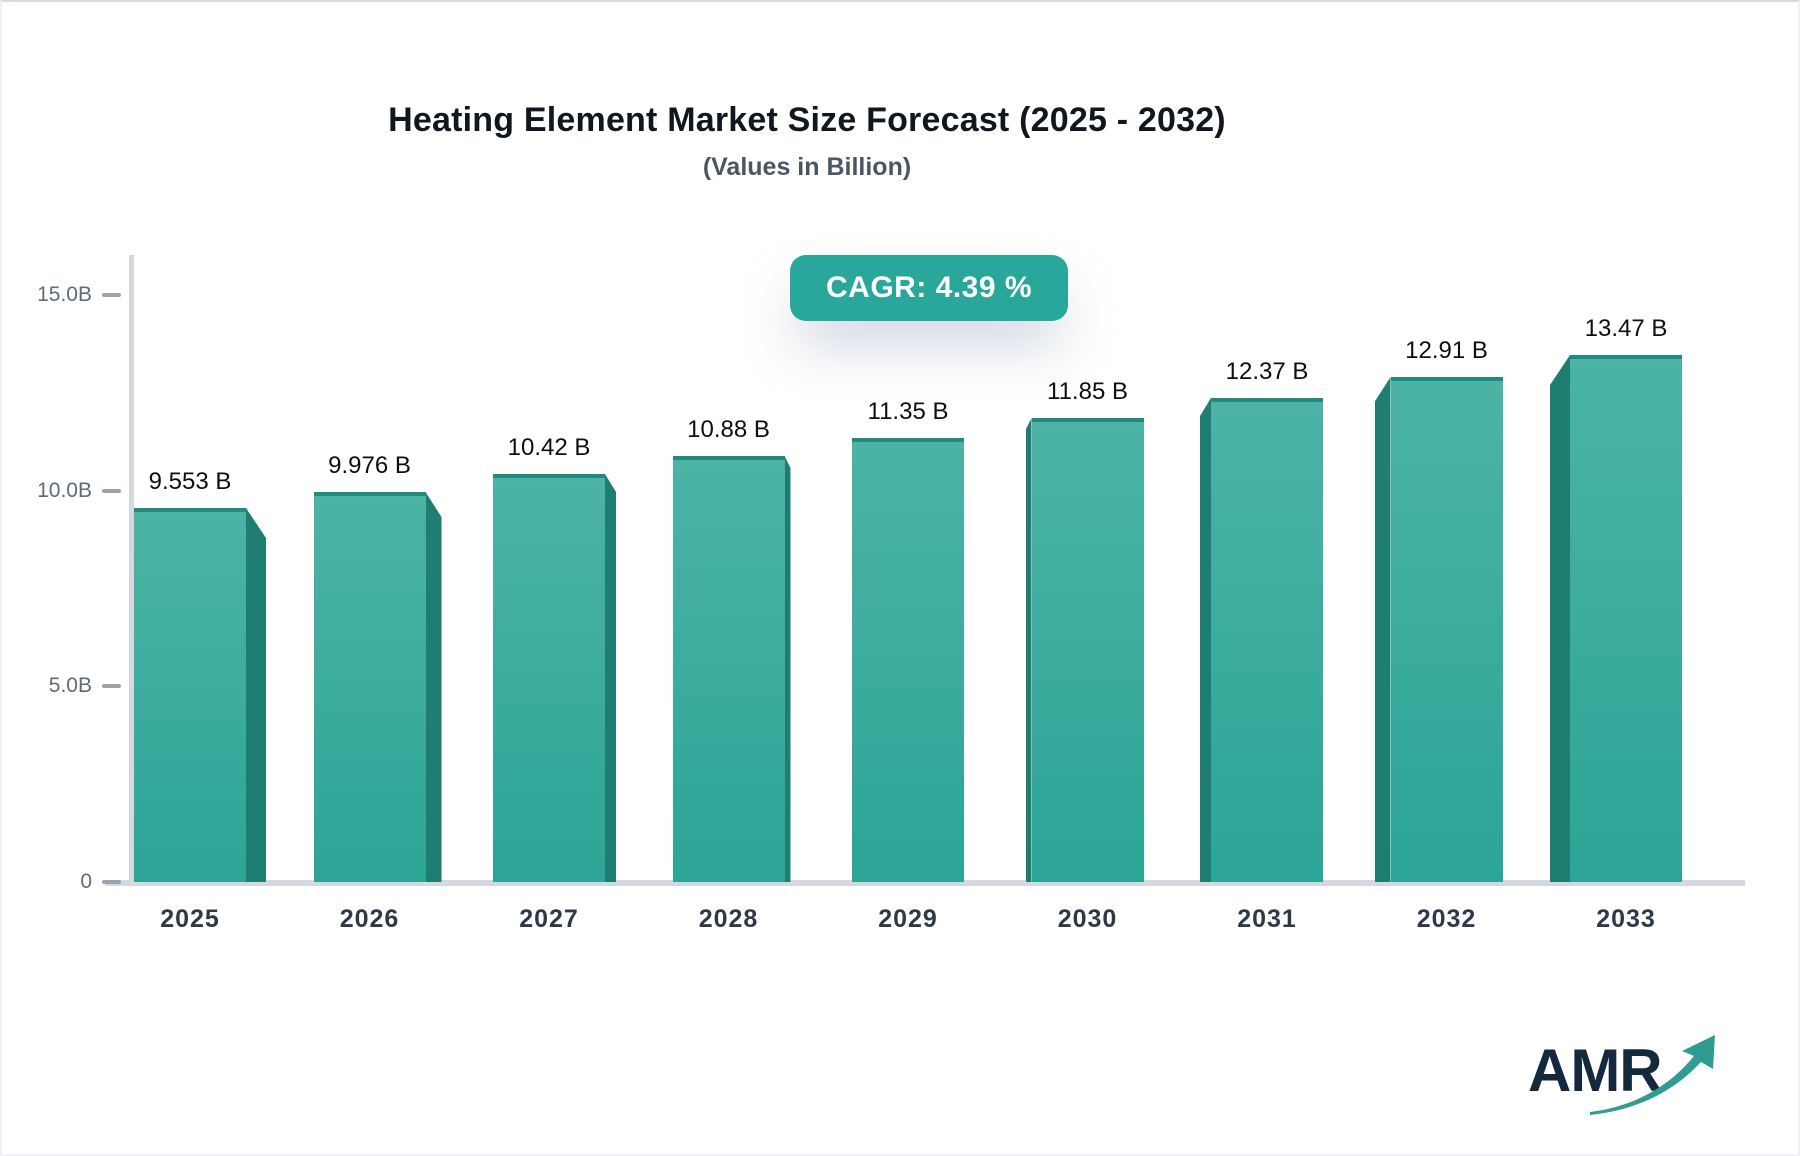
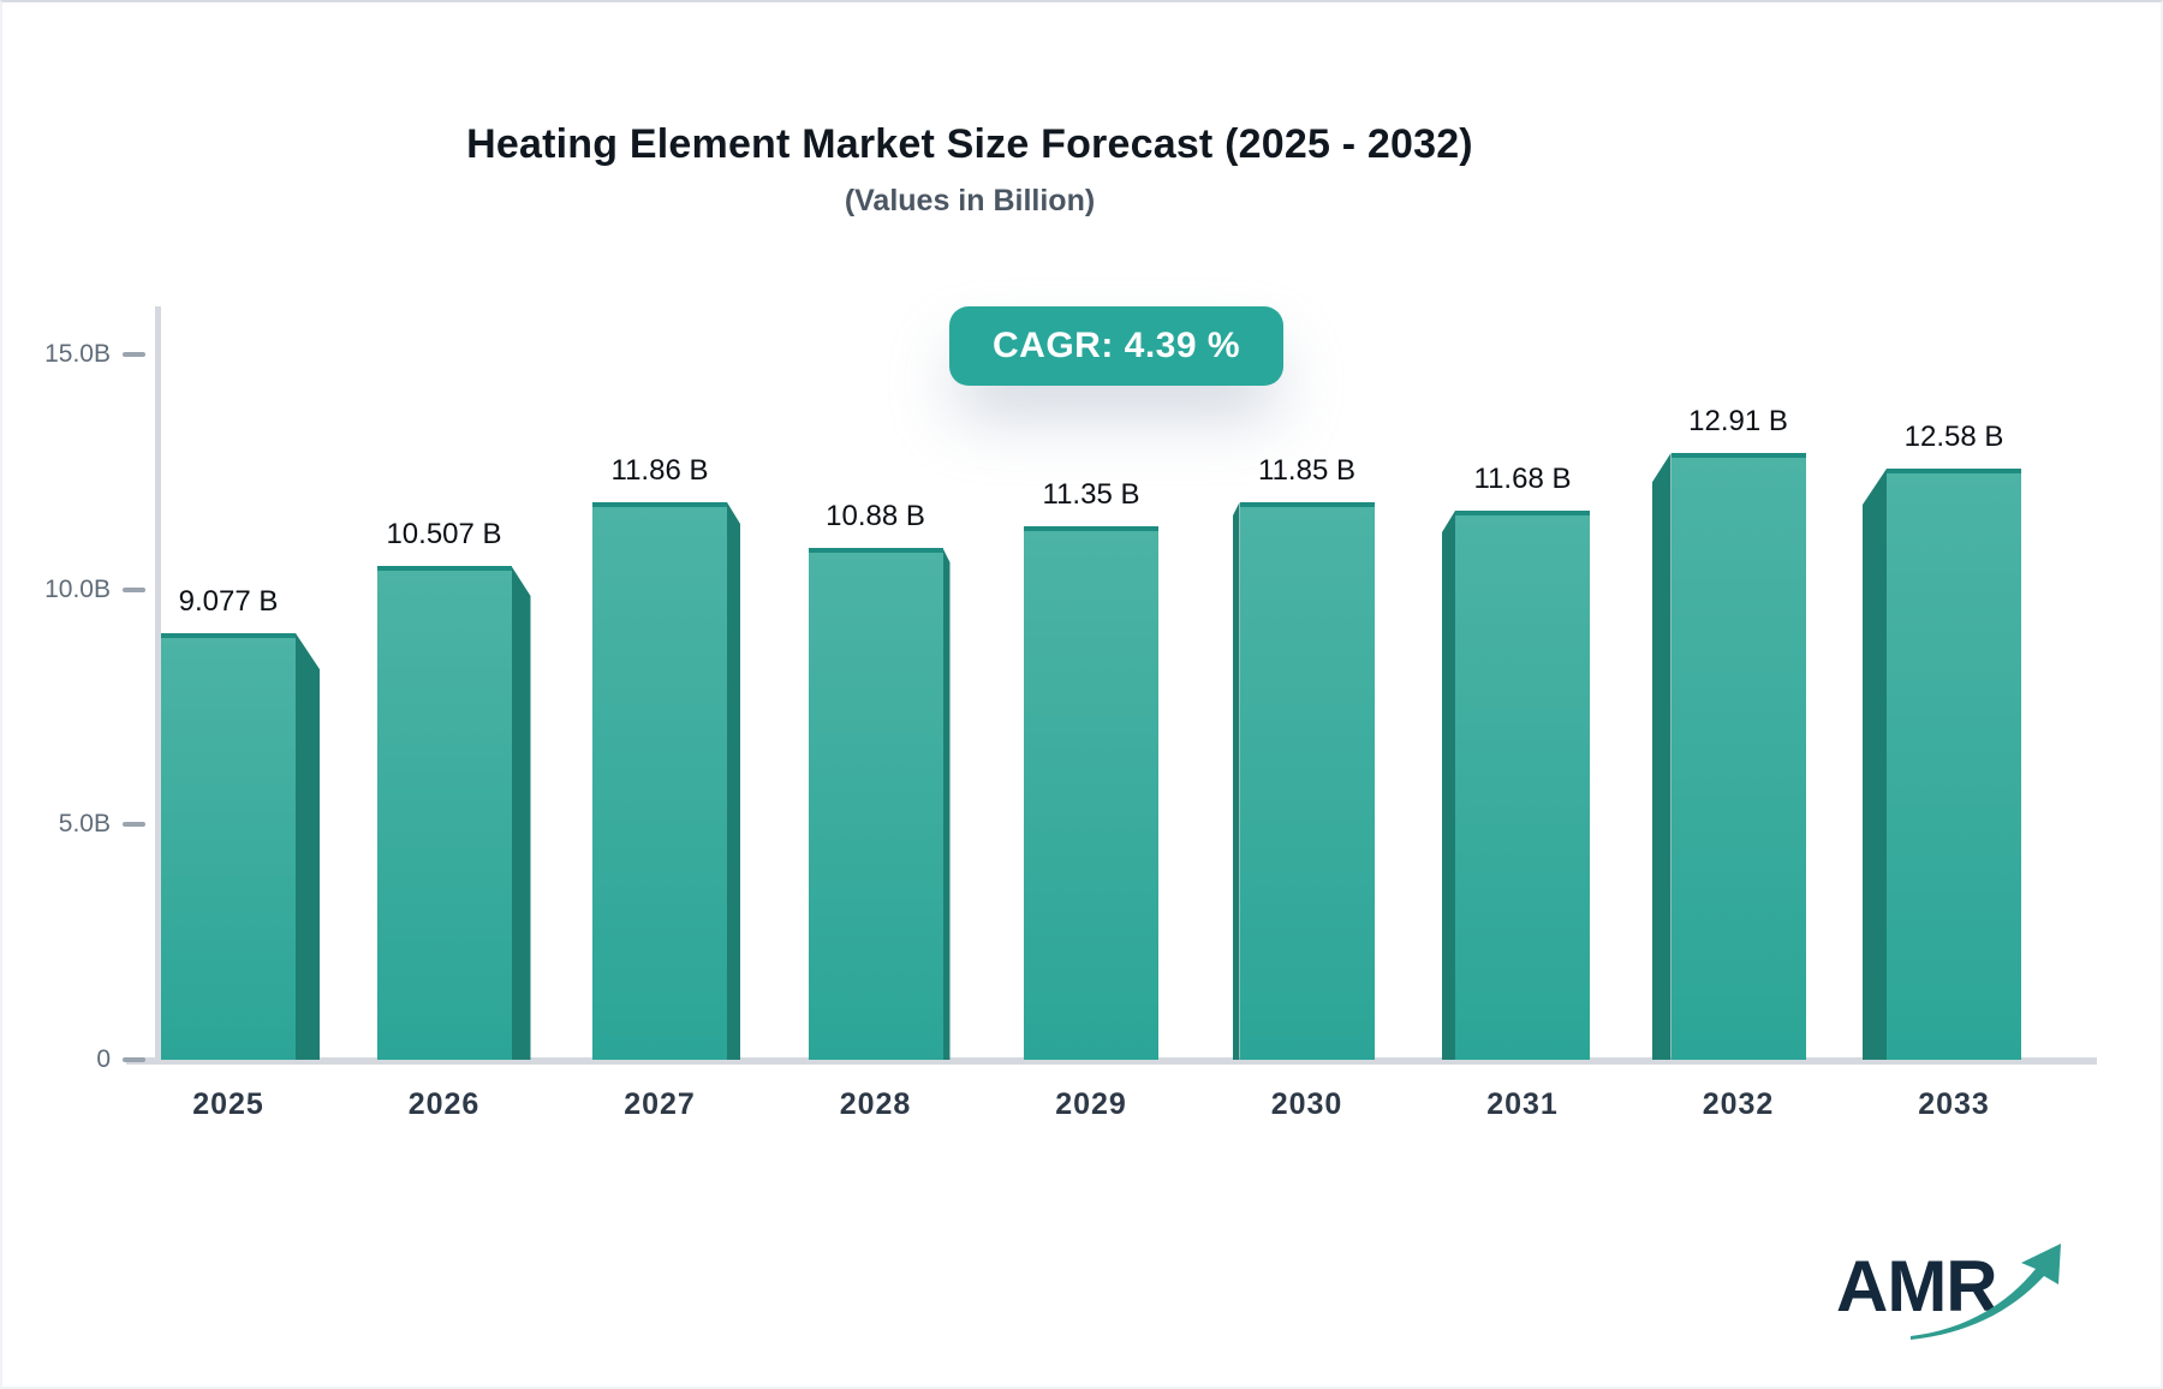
2025: 9.553 -> 9.077
2026: 9.976 -> 10.507
2027: 10.42 -> 11.86
2031: 12.37 -> 11.68
2033: 13.47 -> 12.58
